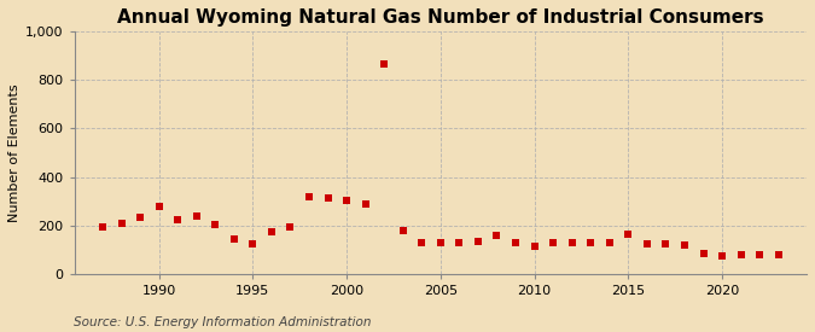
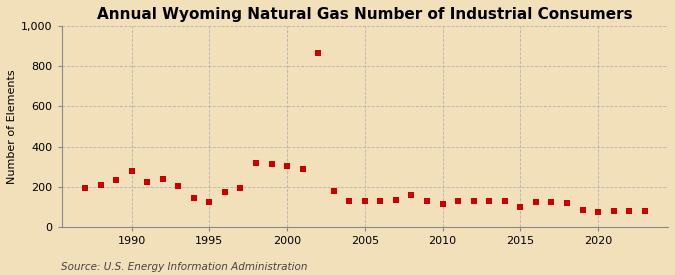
2015: 165 -> 98
